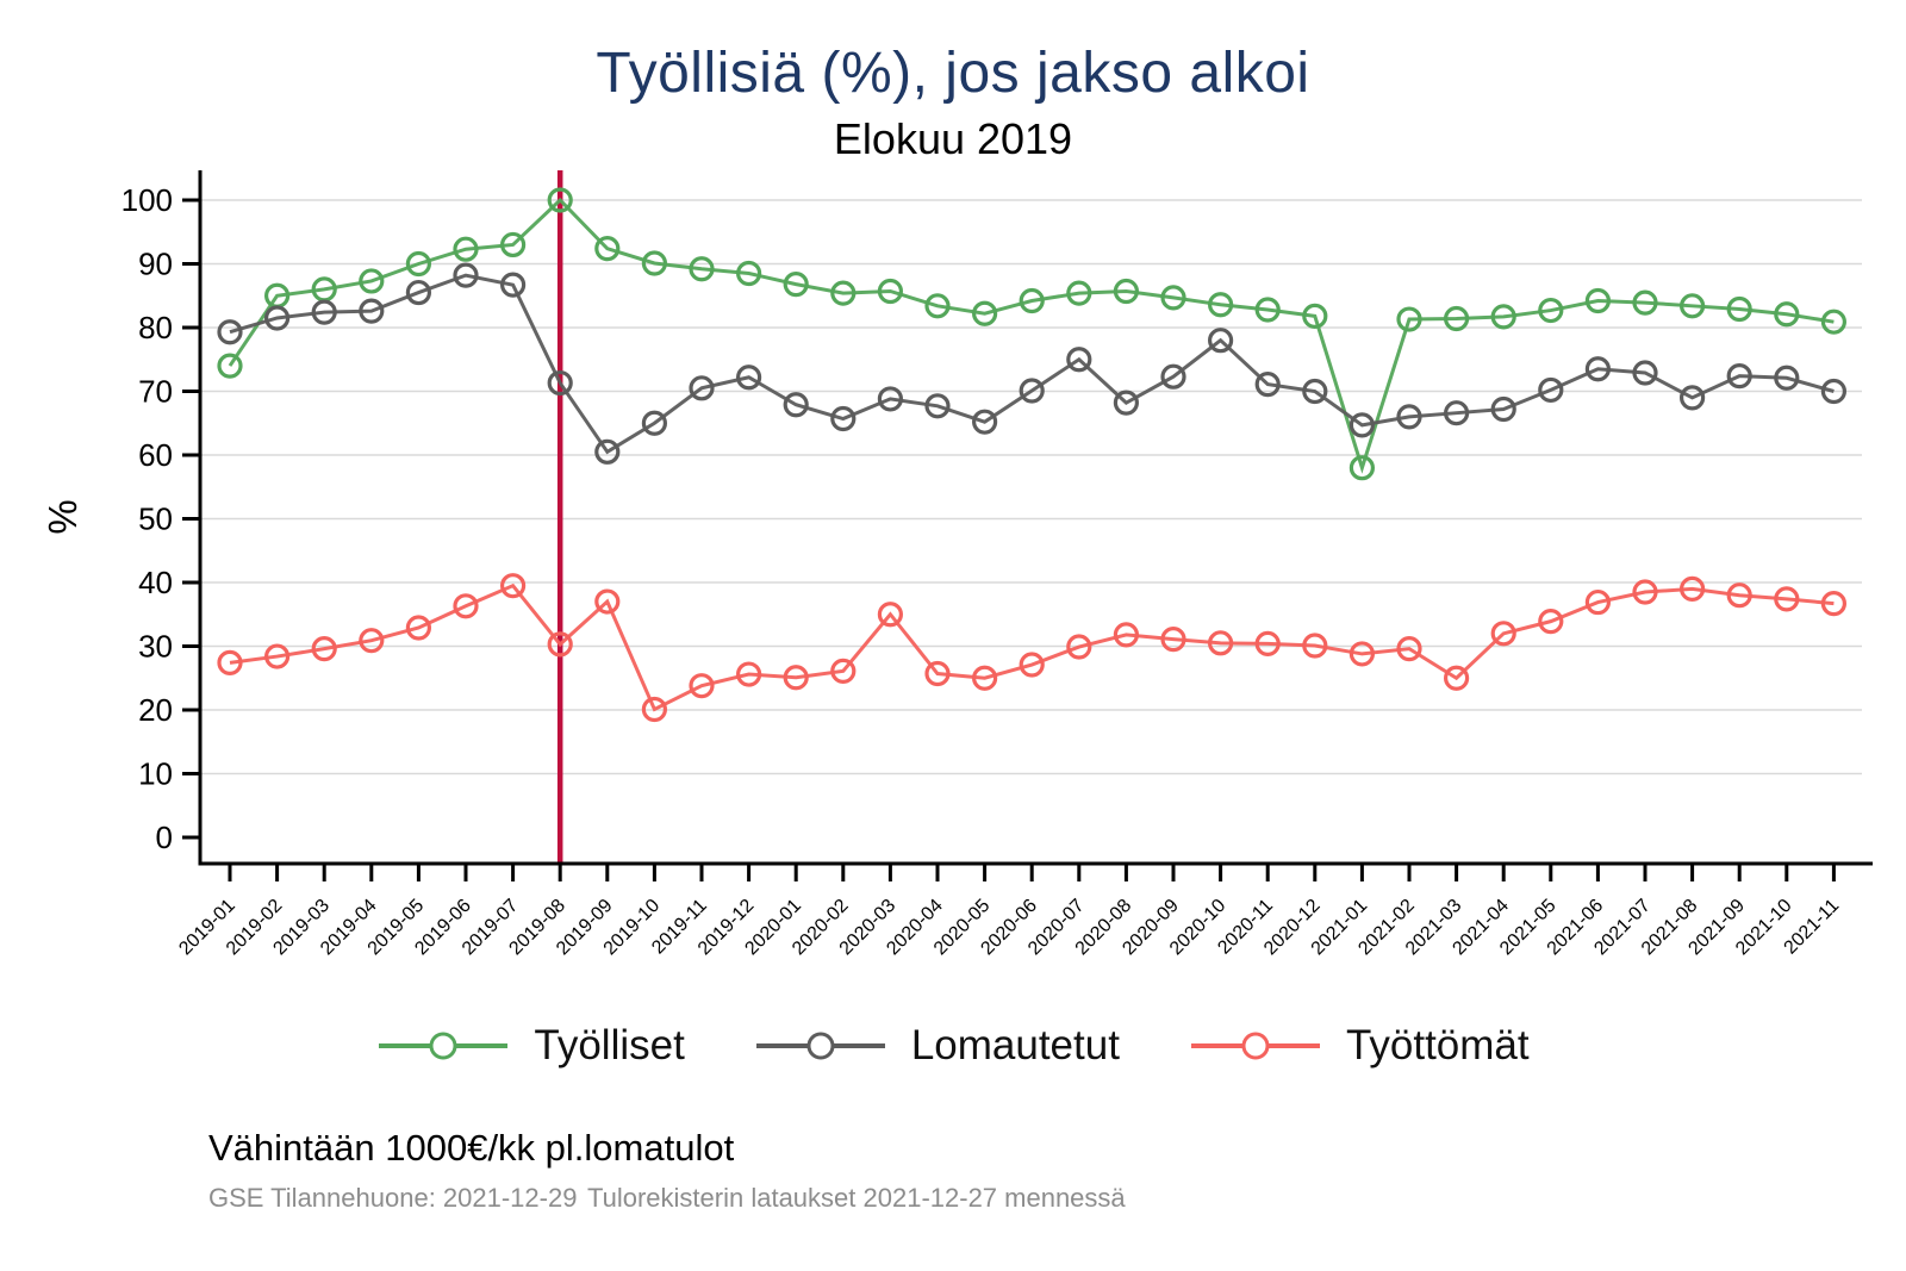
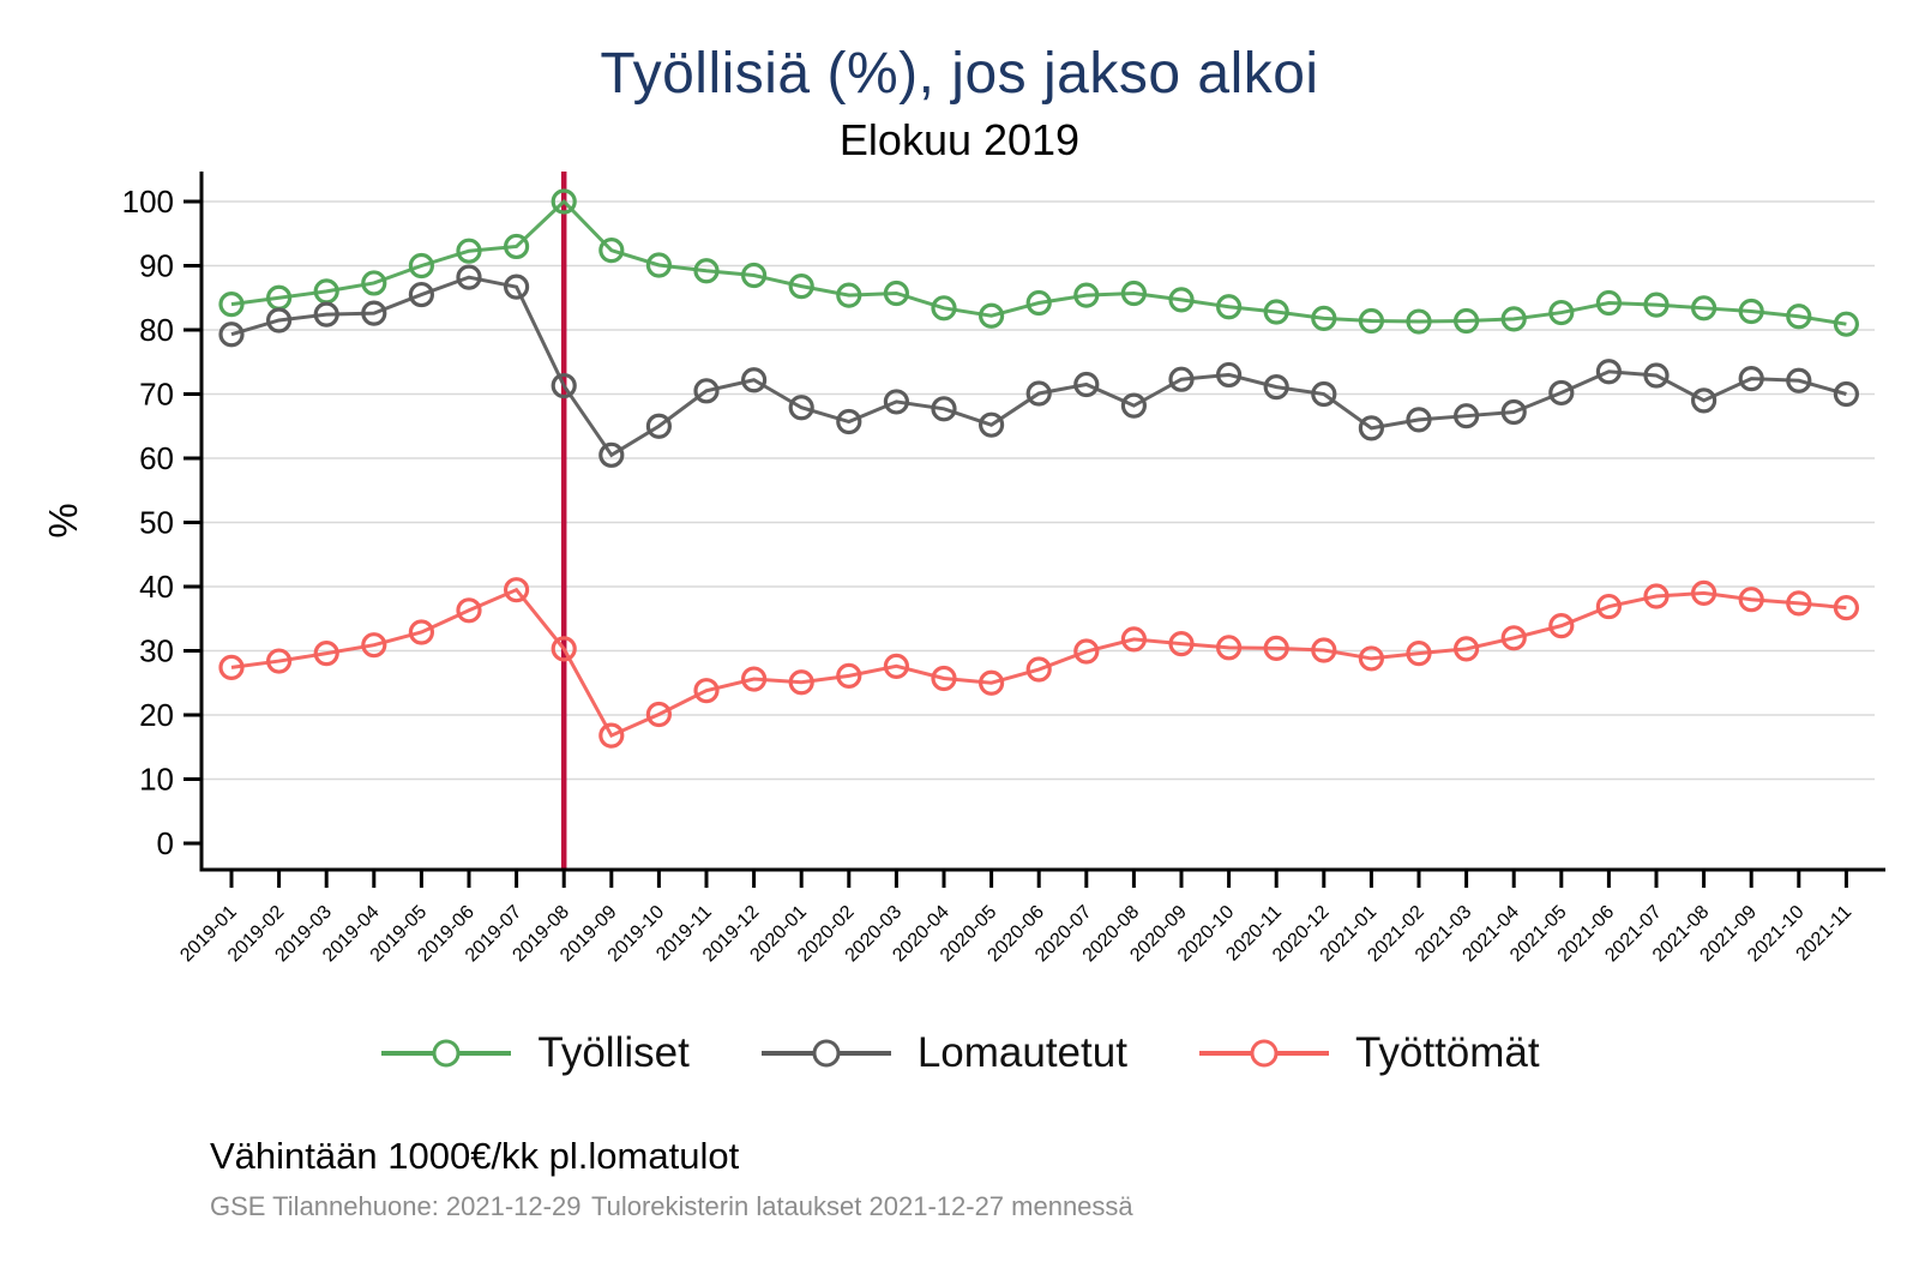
Työlliset/2019-01: 74 -> 84
Työttömät/2019-09: 37 -> 17
Työttömät/2020-03: 35 -> 28
Lomautetut/2020-07: 75 -> 72
Lomautetut/2020-10: 78 -> 73
Työlliset/2021-01: 58 -> 81
Työttömät/2021-03: 25 -> 30
